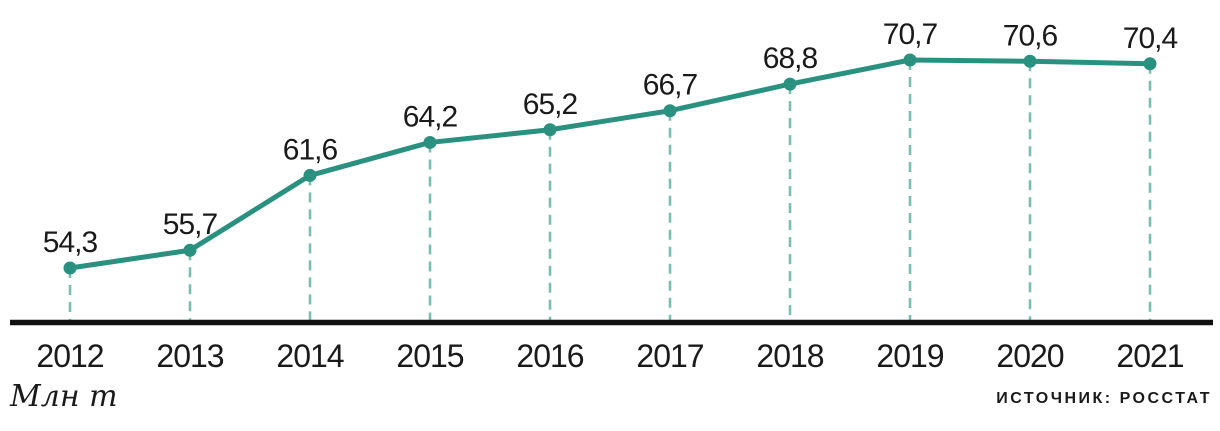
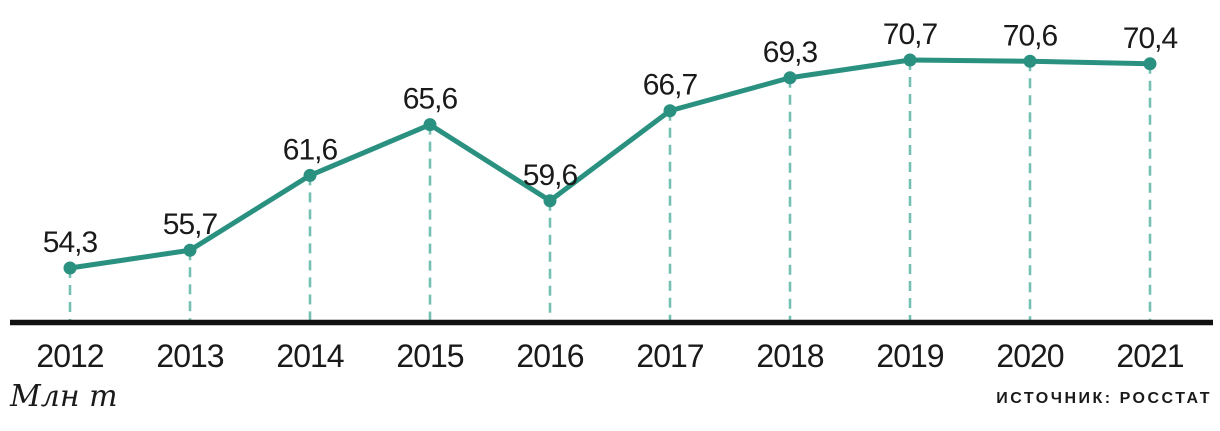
2015: 64,2 -> 65,6
2016: 65,2 -> 59,6
2018: 68,8 -> 69,3
